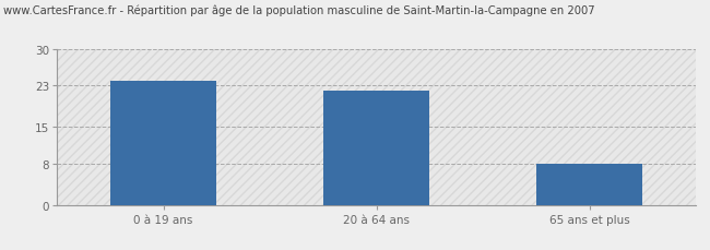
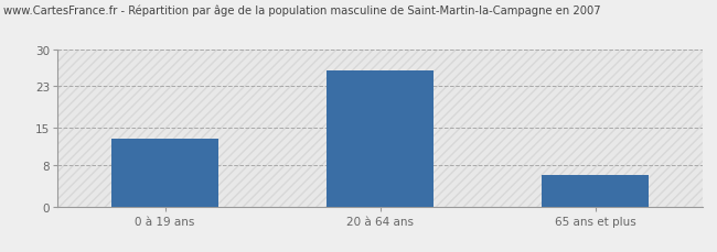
0 à 19 ans: 24 -> 13
20 à 64 ans: 22 -> 26
65 ans et plus: 8 -> 6
